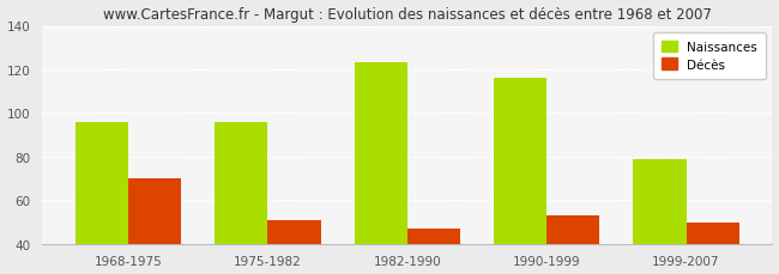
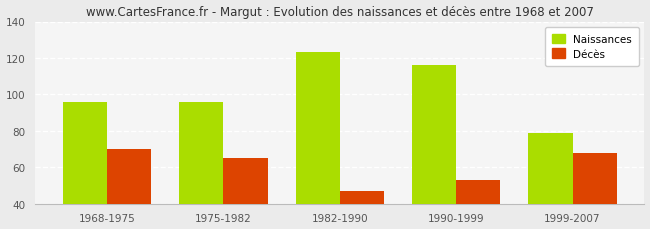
Décès/1975-1982: 51 -> 65
Décès/1999-2007: 50 -> 68
